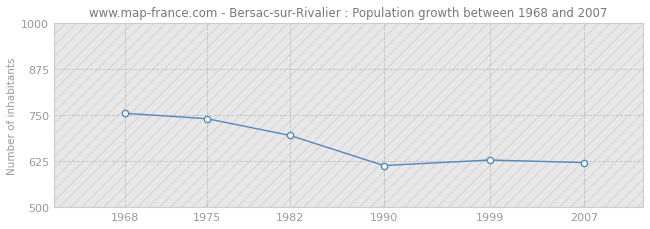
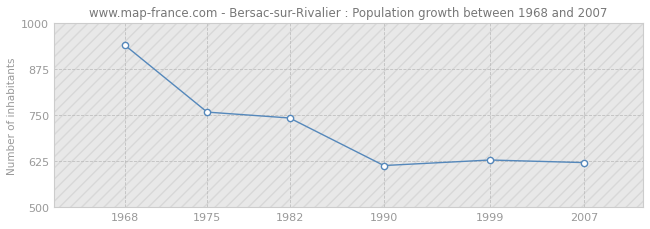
1968: 755 -> 940
1975: 740 -> 758
1982: 695 -> 742
